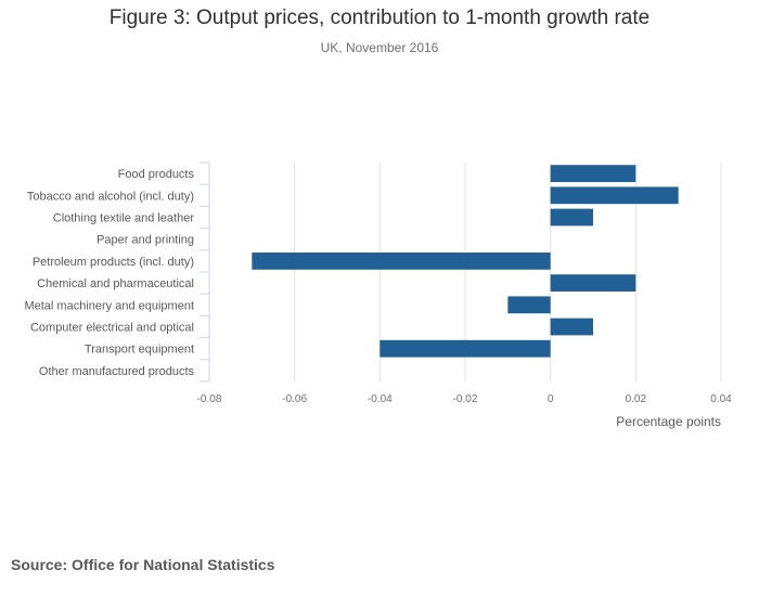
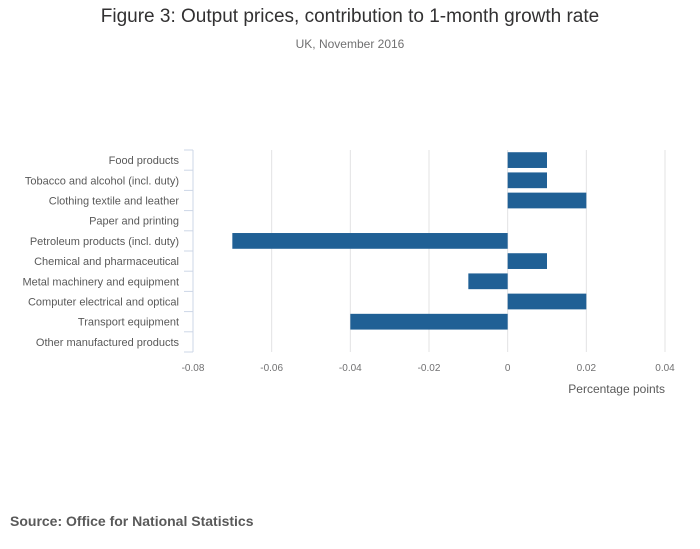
Food products: 0.02 -> 0.01
Tobacco and alcohol (incl. duty): 0.03 -> 0.01
Clothing textile and leather: 0.01 -> 0.02
Chemical and pharmaceutical: 0.02 -> 0.01
Computer electrical and optical: 0.01 -> 0.02
